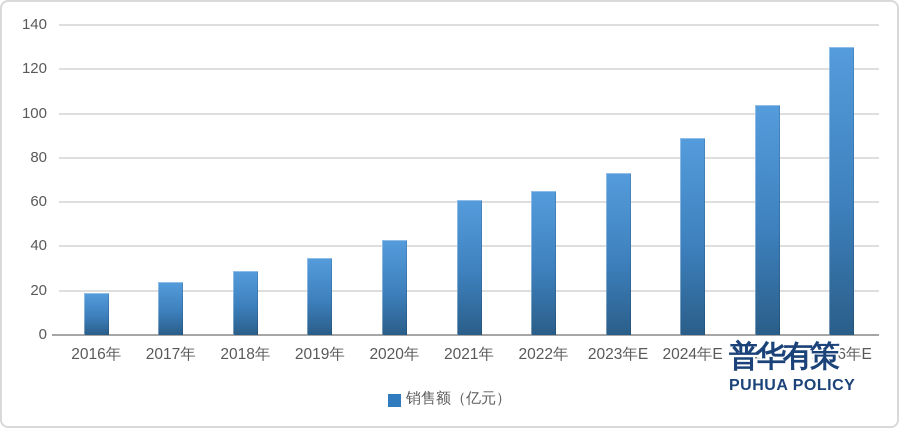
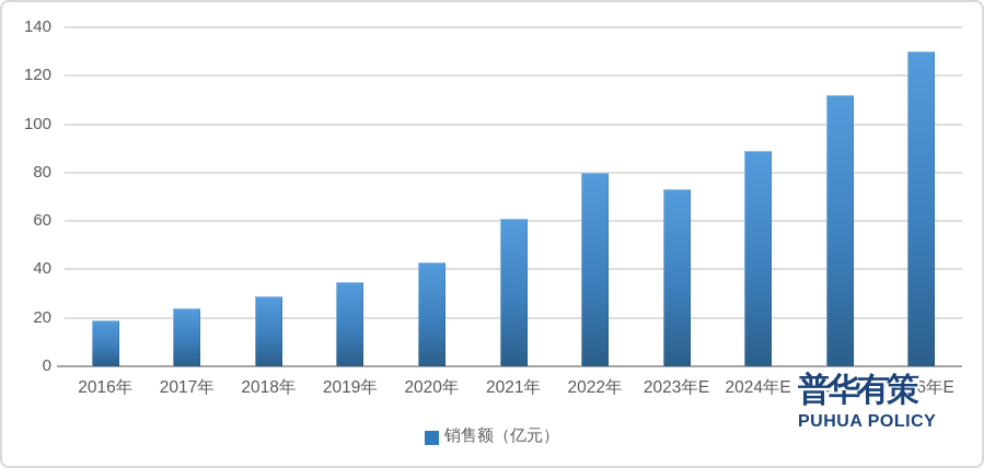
2022年: 65 -> 80
2025年E: 104 -> 112
